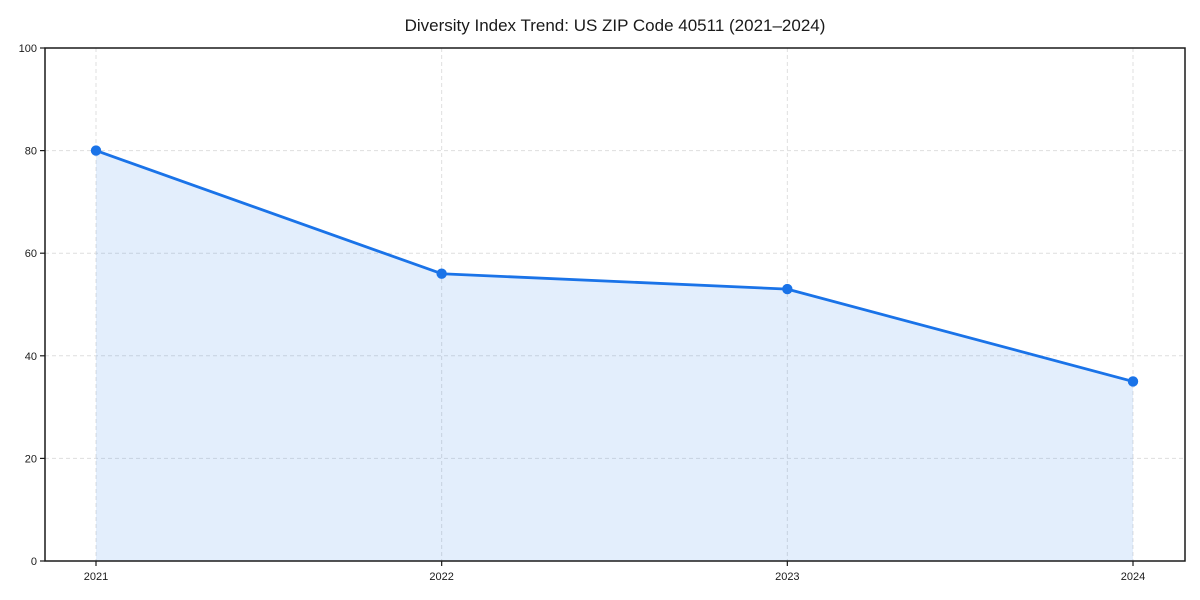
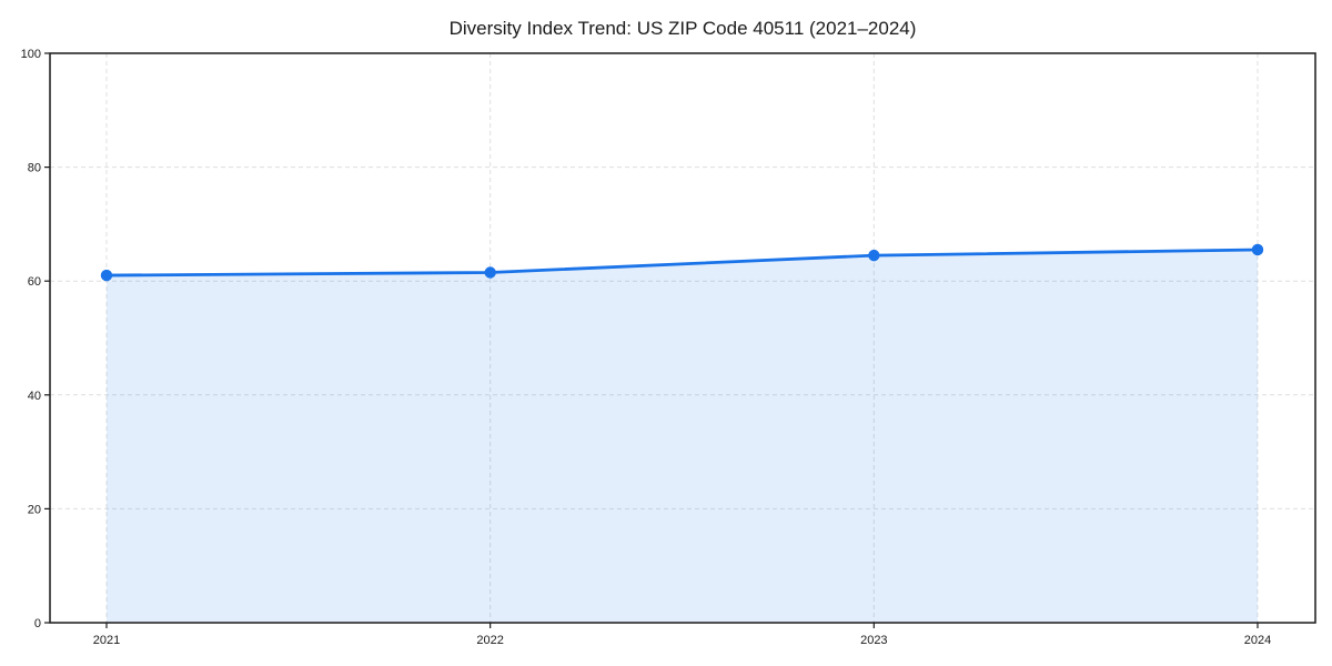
2021: 80 -> 61
2022: 56 -> 62
2023: 53 -> 64
2024: 35 -> 66
